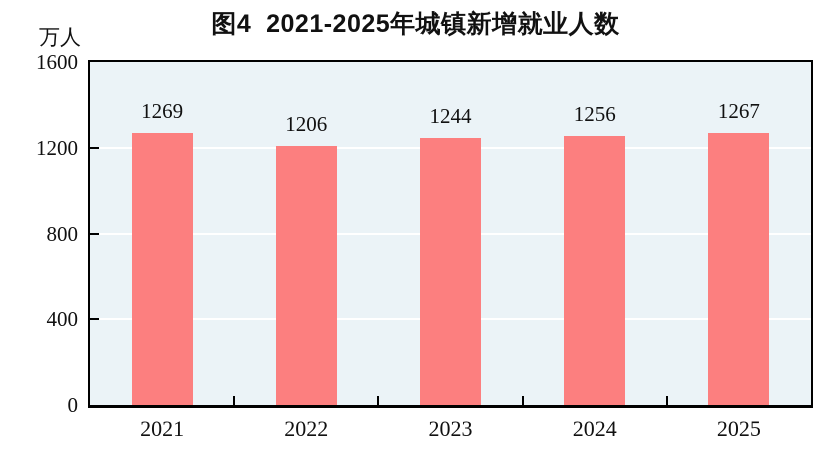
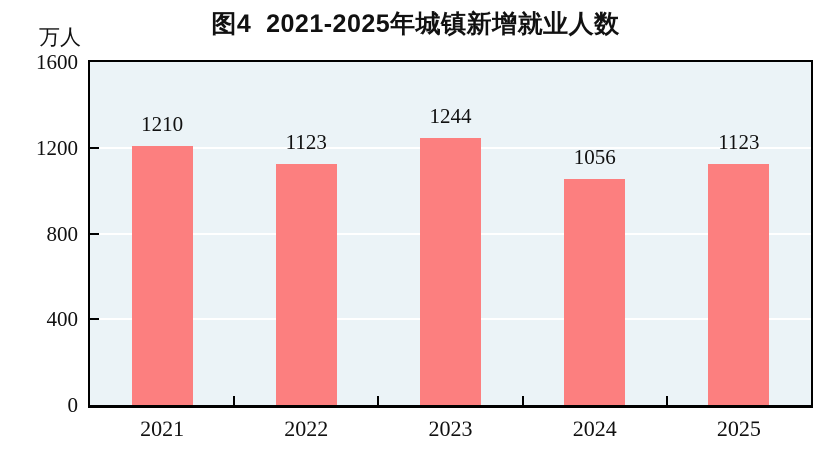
2021: 1269 -> 1210
2022: 1206 -> 1123
2024: 1256 -> 1056
2025: 1267 -> 1123
